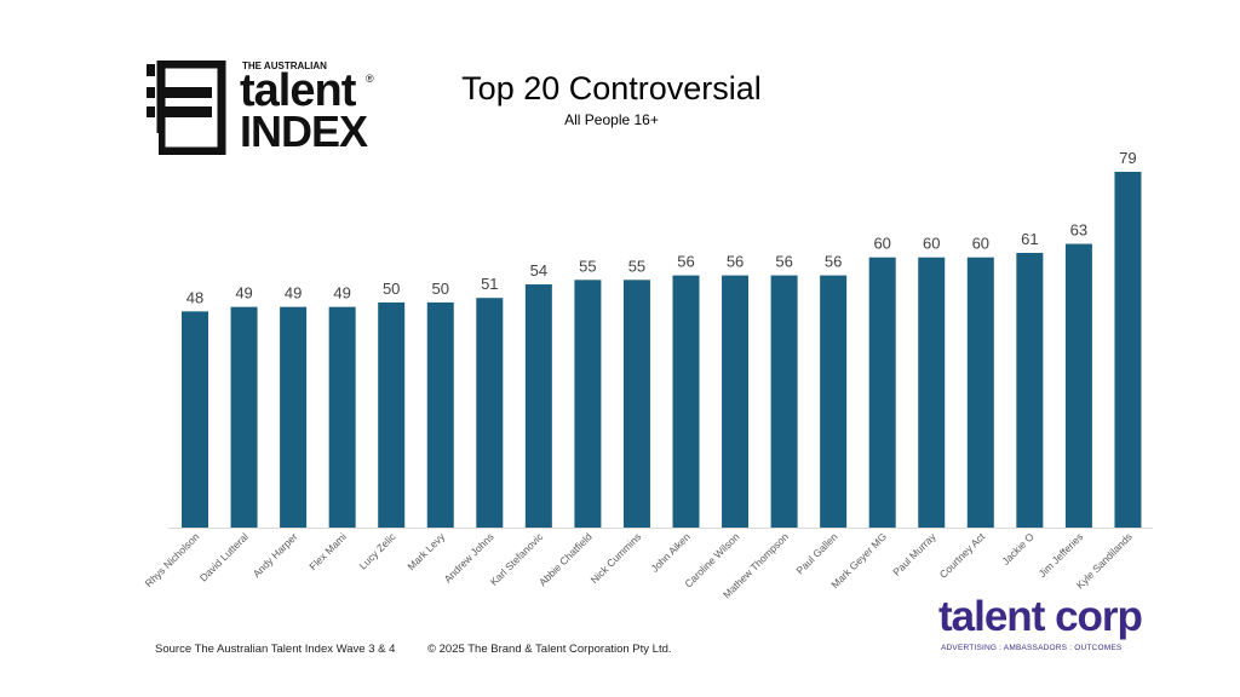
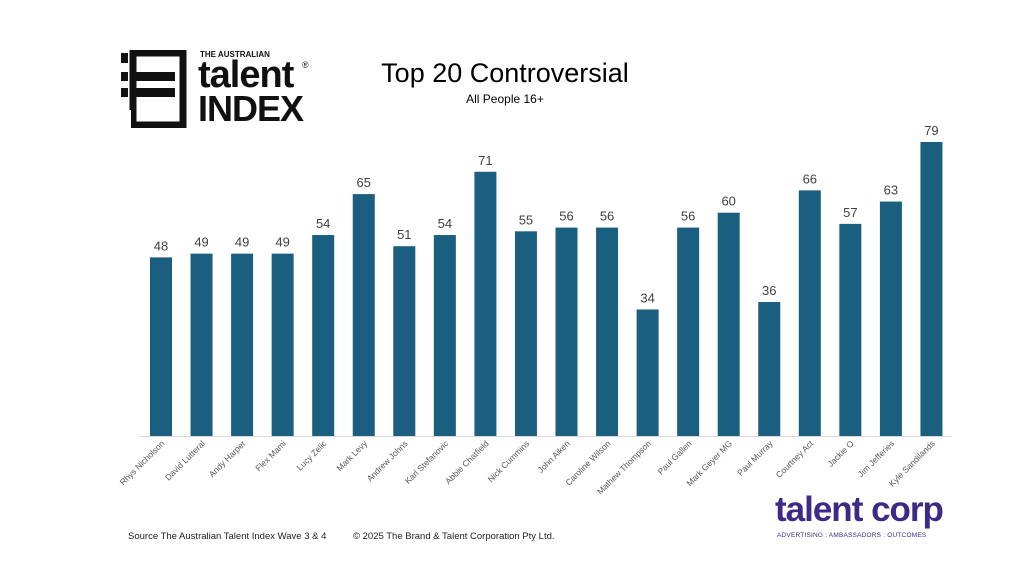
Lucy Zelic: 50 -> 54
Mark Levy: 50 -> 65
Abbie Chatfield: 55 -> 71
Mathew Thompson: 56 -> 34
Paul Murray: 60 -> 36
Courtney Act: 60 -> 66
Jackie O: 61 -> 57
